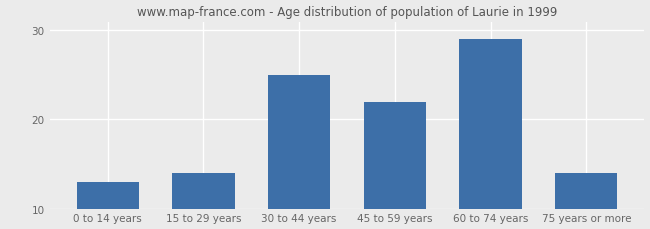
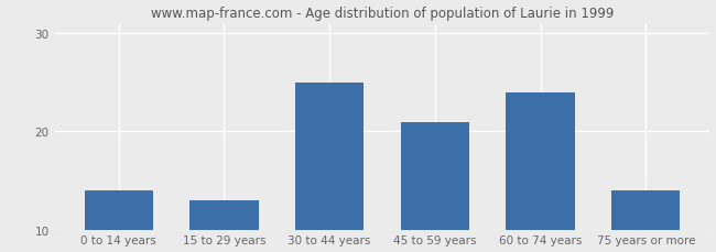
0 to 14 years: 13 -> 14
15 to 29 years: 14 -> 13
45 to 59 years: 22 -> 21
60 to 74 years: 29 -> 24
